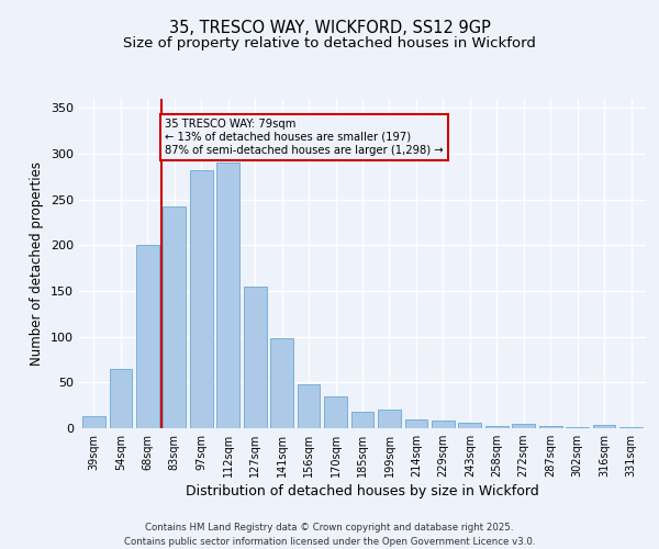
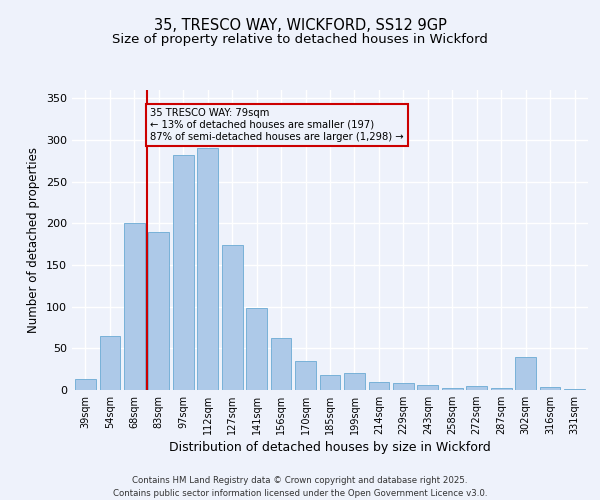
83sqm: 242 -> 190
127sqm: 155 -> 174
156sqm: 48 -> 62
302sqm: 1 -> 40
